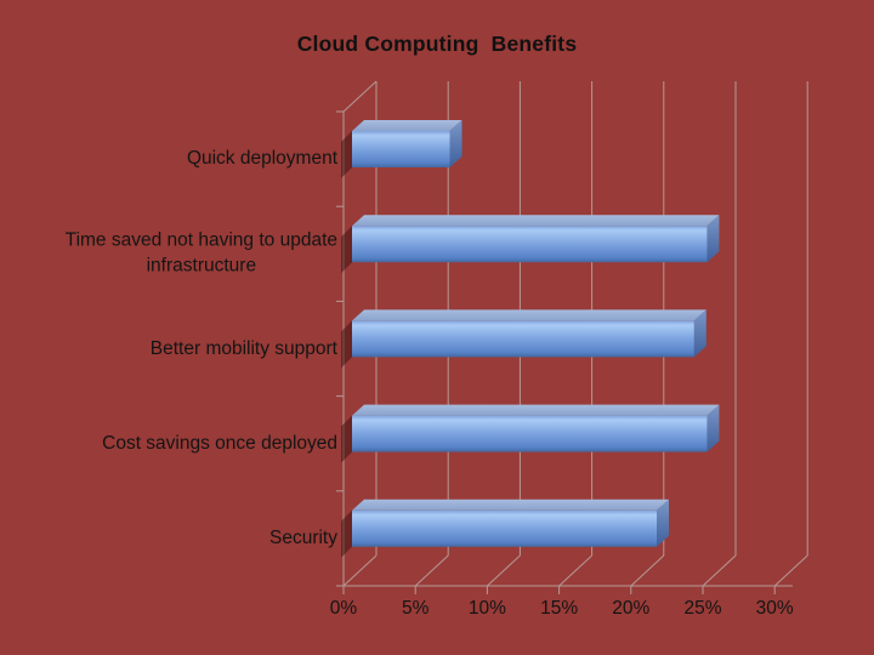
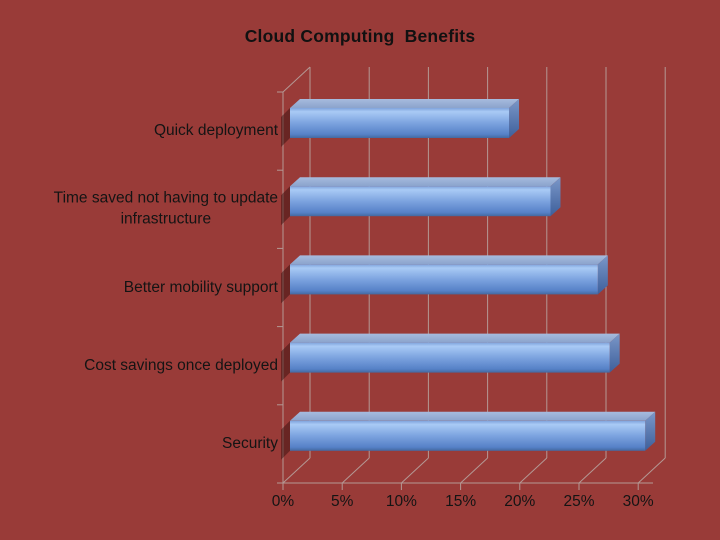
Quick deployment: 6.8% -> 18.5%
Time saved not having to update infrastructure: 24.7% -> 22.0%
Better mobility support: 23.8% -> 26.0%
Cost savings once deployed: 24.7% -> 27.0%
Security: 21.2% -> 30.0%
